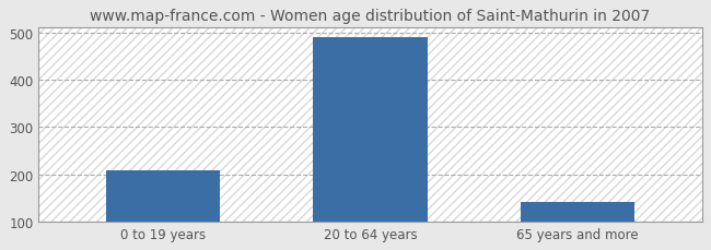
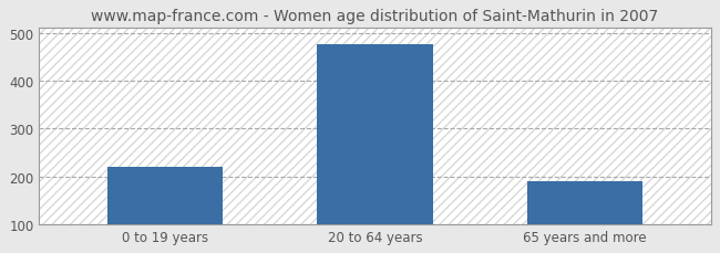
0 to 19 years: 207 -> 220
20 to 64 years: 490 -> 475
65 years and more: 140 -> 190
